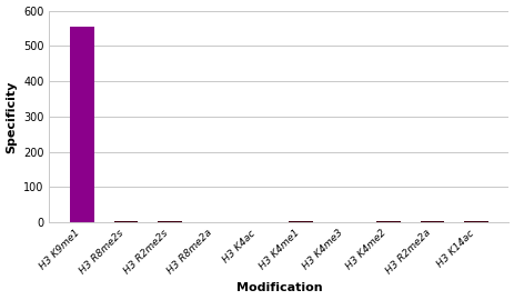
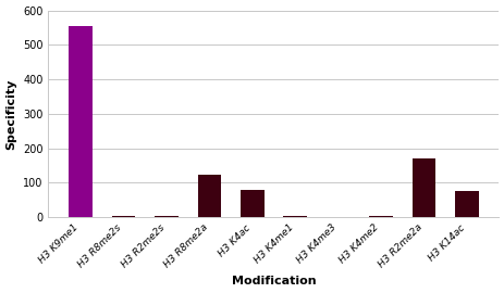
H3 R8me2a: 2 -> 125
H3 K4ac: 2 -> 80
H3 R2me2a: 5 -> 170
H3 K14ac: 4 -> 75
